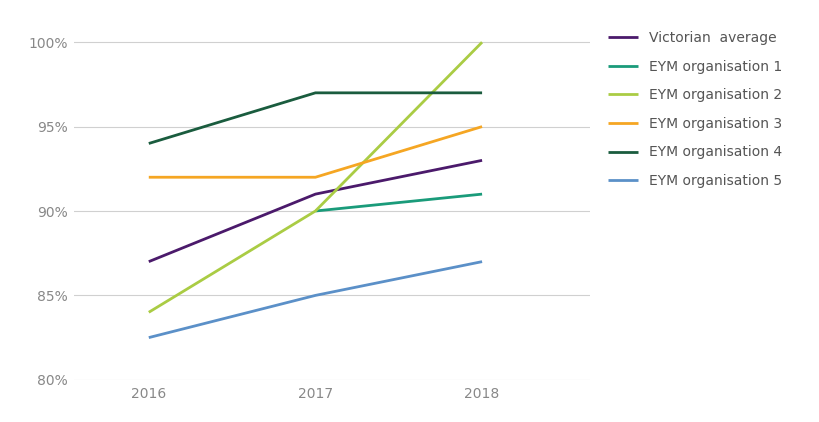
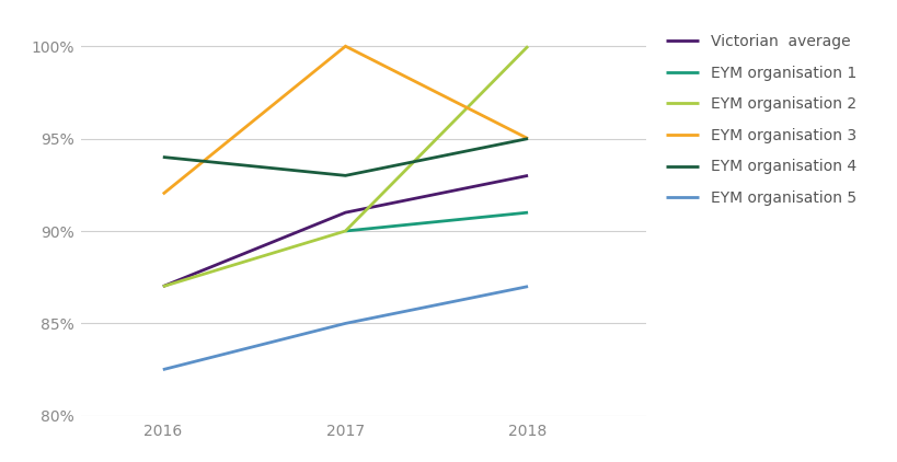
EYM organisation 2/2016: 84% -> 87%
EYM organisation 3/2017: 92% -> 100%
EYM organisation 4/2017: 97% -> 93%
EYM organisation 4/2018: 97% -> 95%
